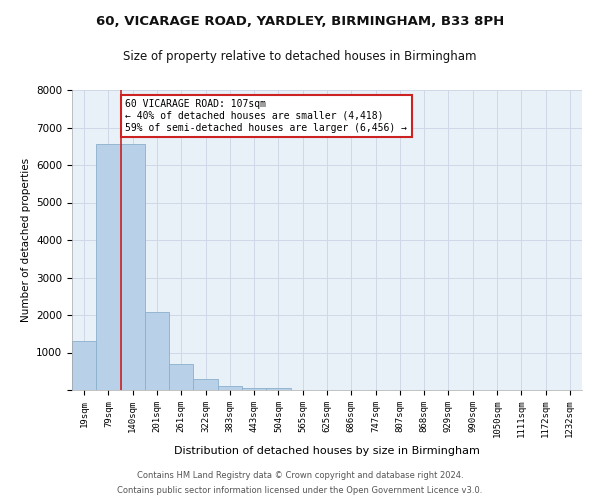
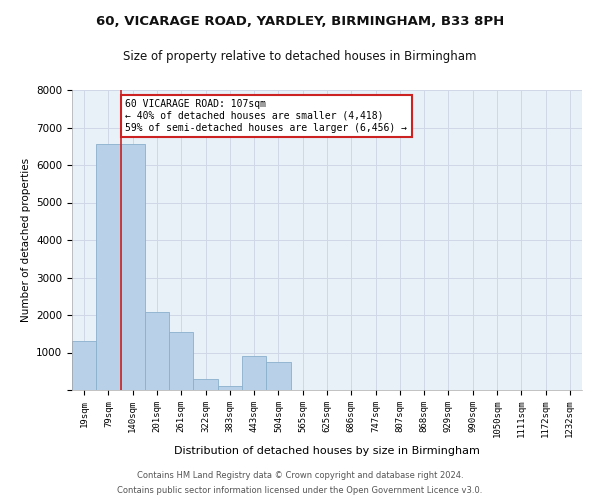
261sqm: 690 -> 1550
443sqm: 60 -> 900
504sqm: 60 -> 750
